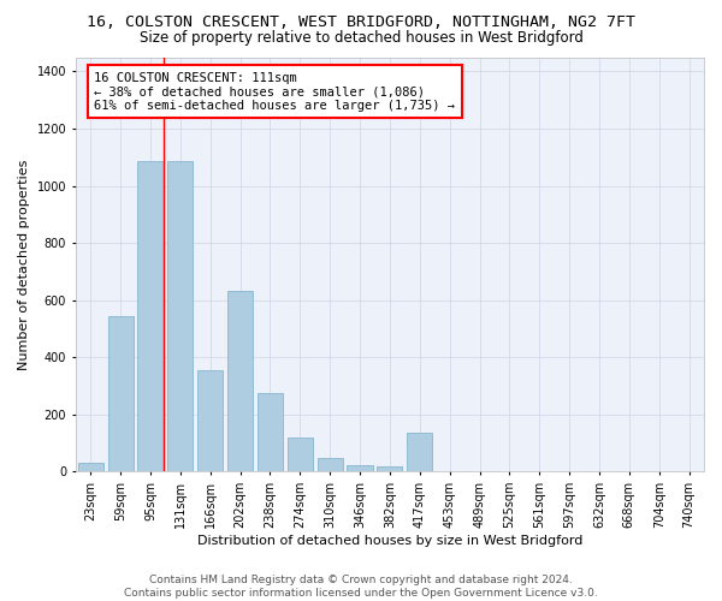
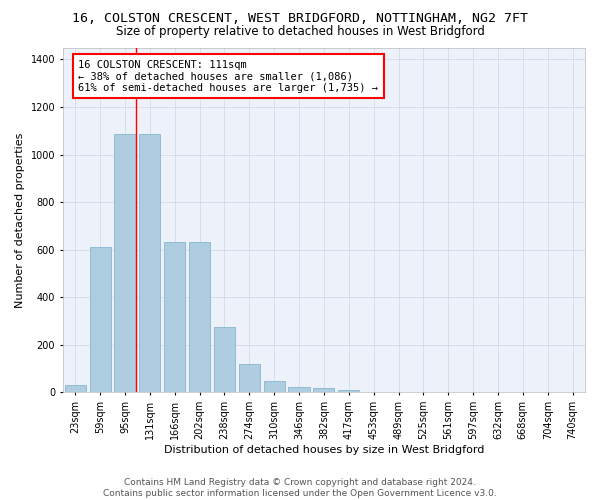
59sqm: 545 -> 610
166sqm: 355 -> 630
417sqm: 135 -> 10
